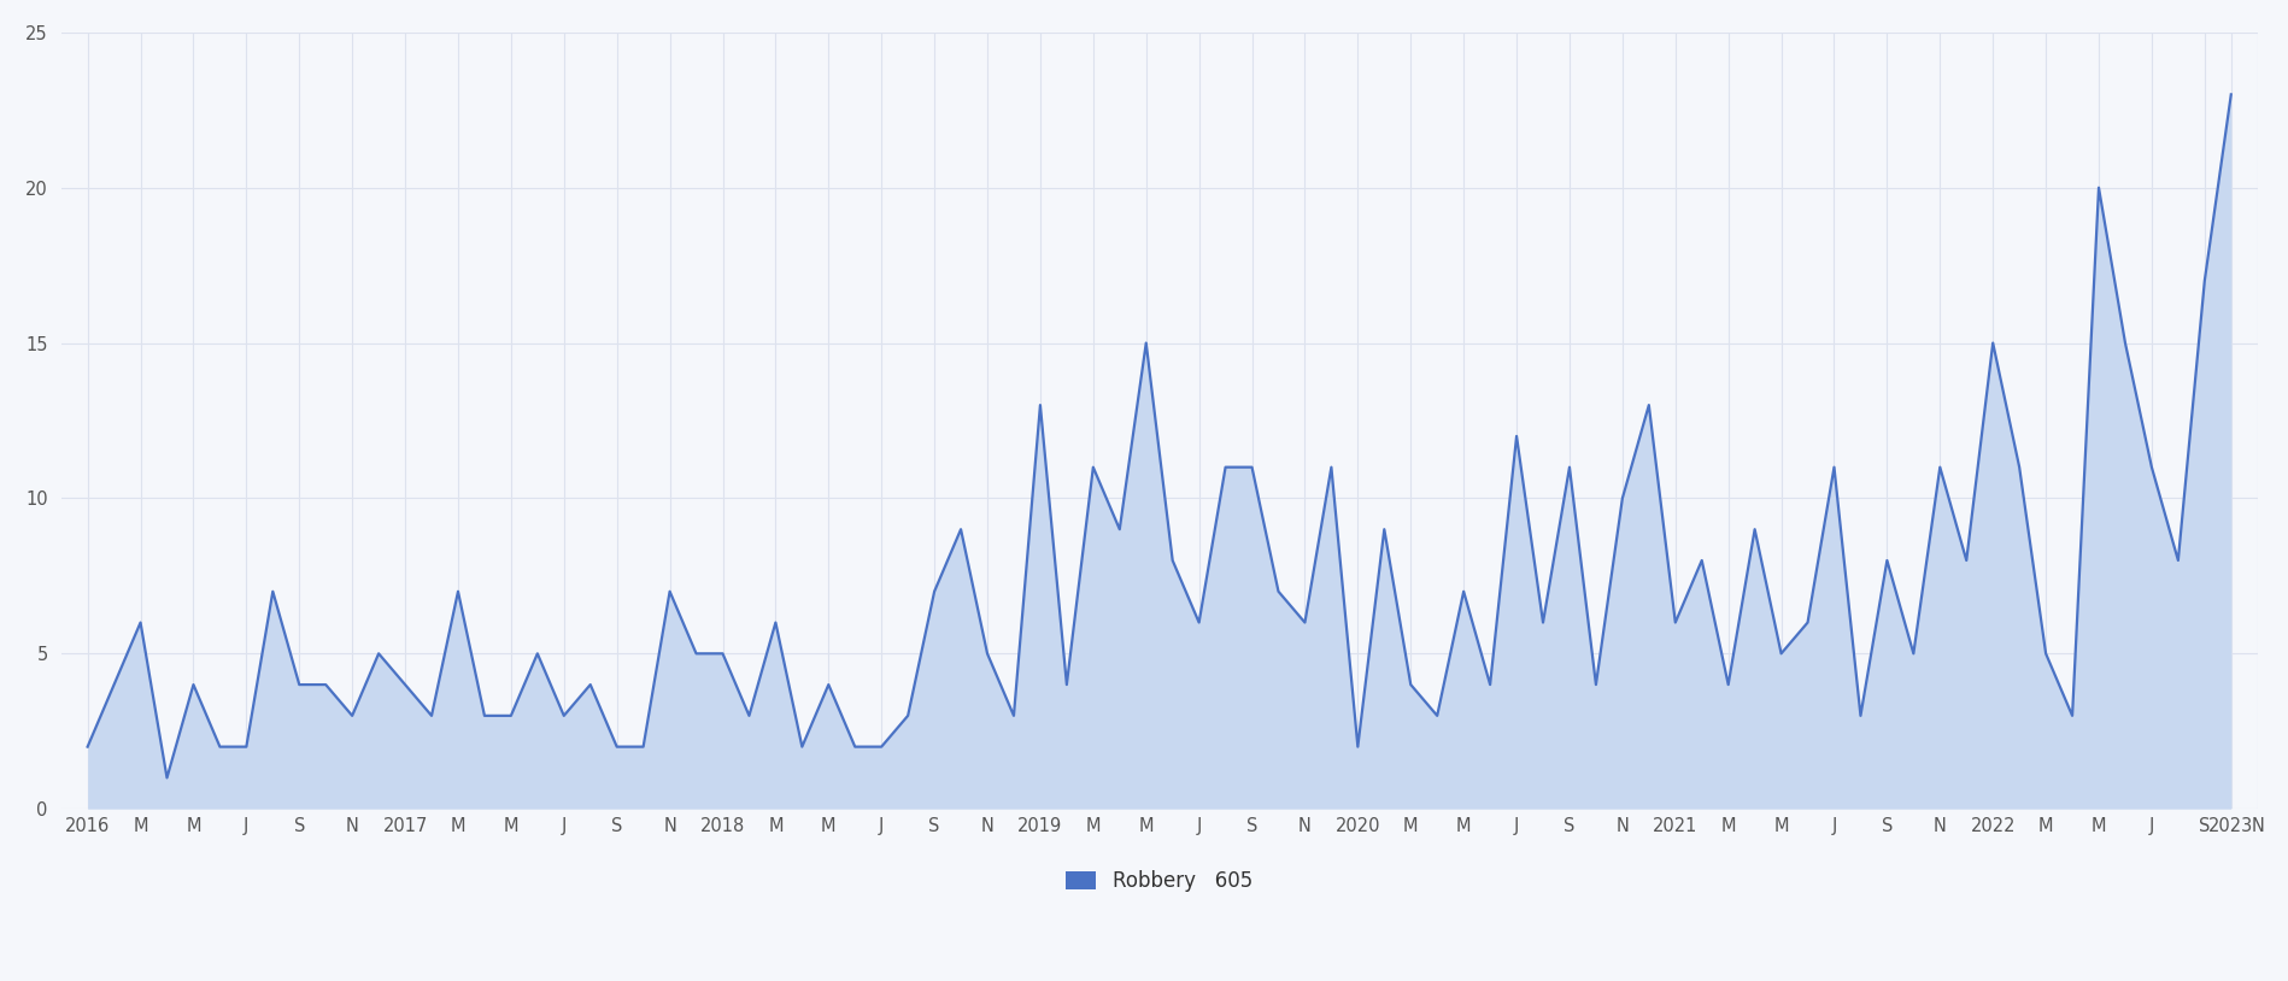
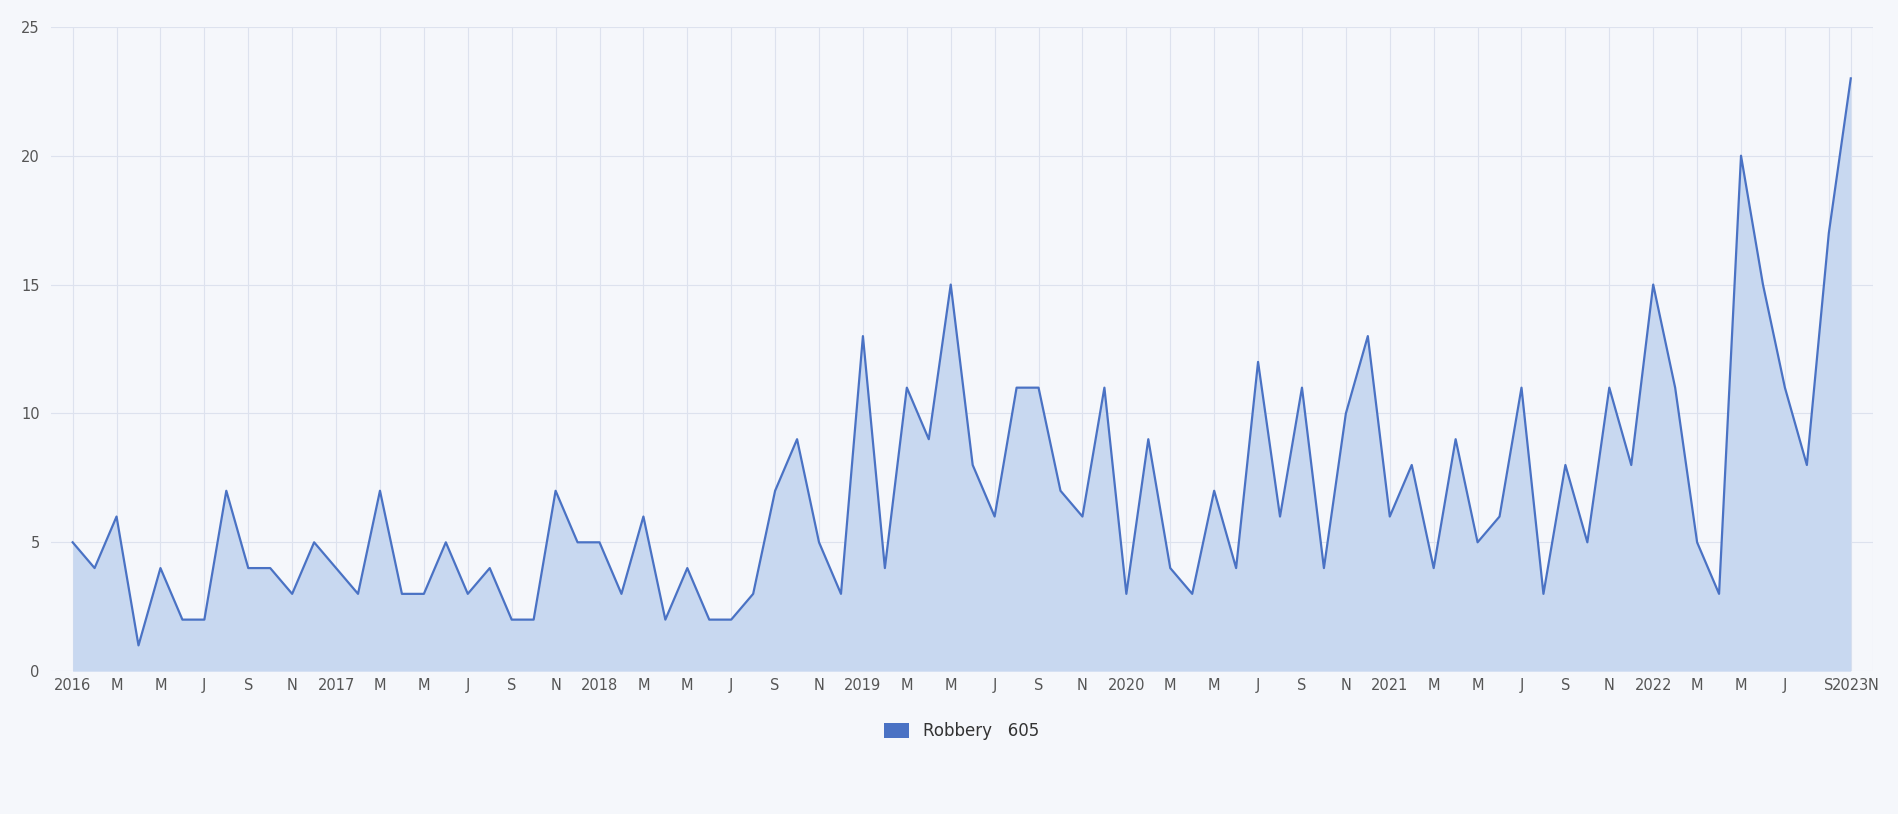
2016: 2 -> 5
2020: 2 -> 3
